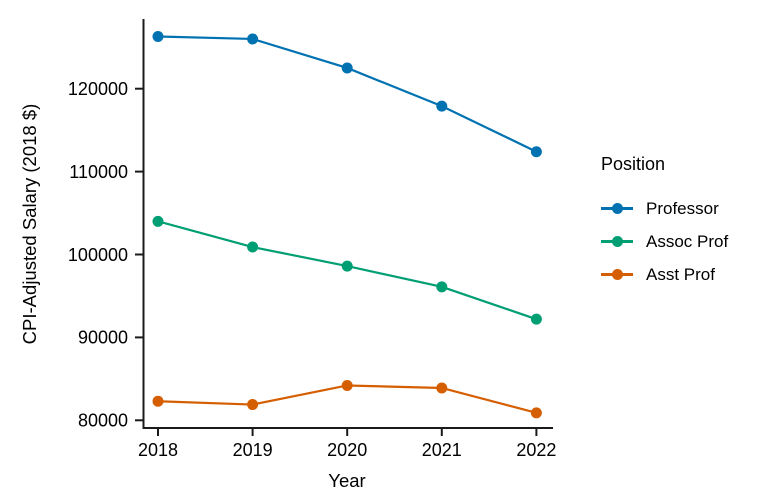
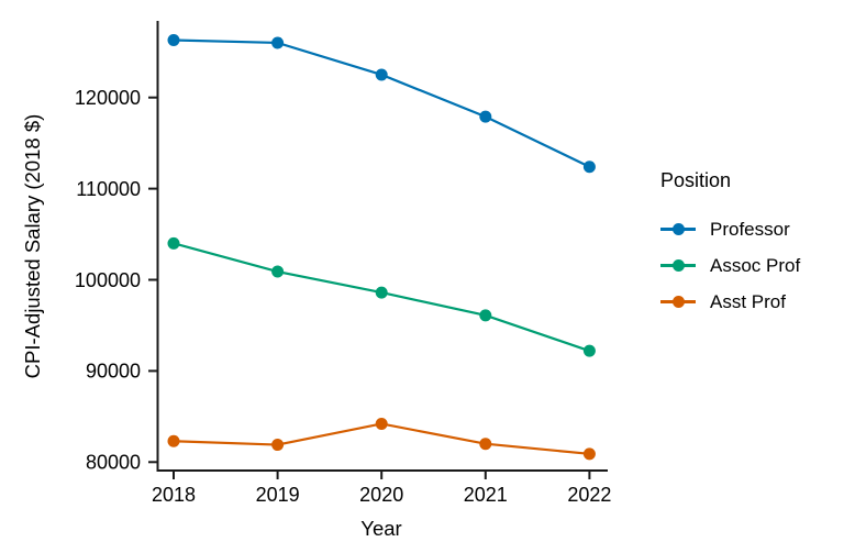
Asst Prof/2021: 84000 -> 82000
